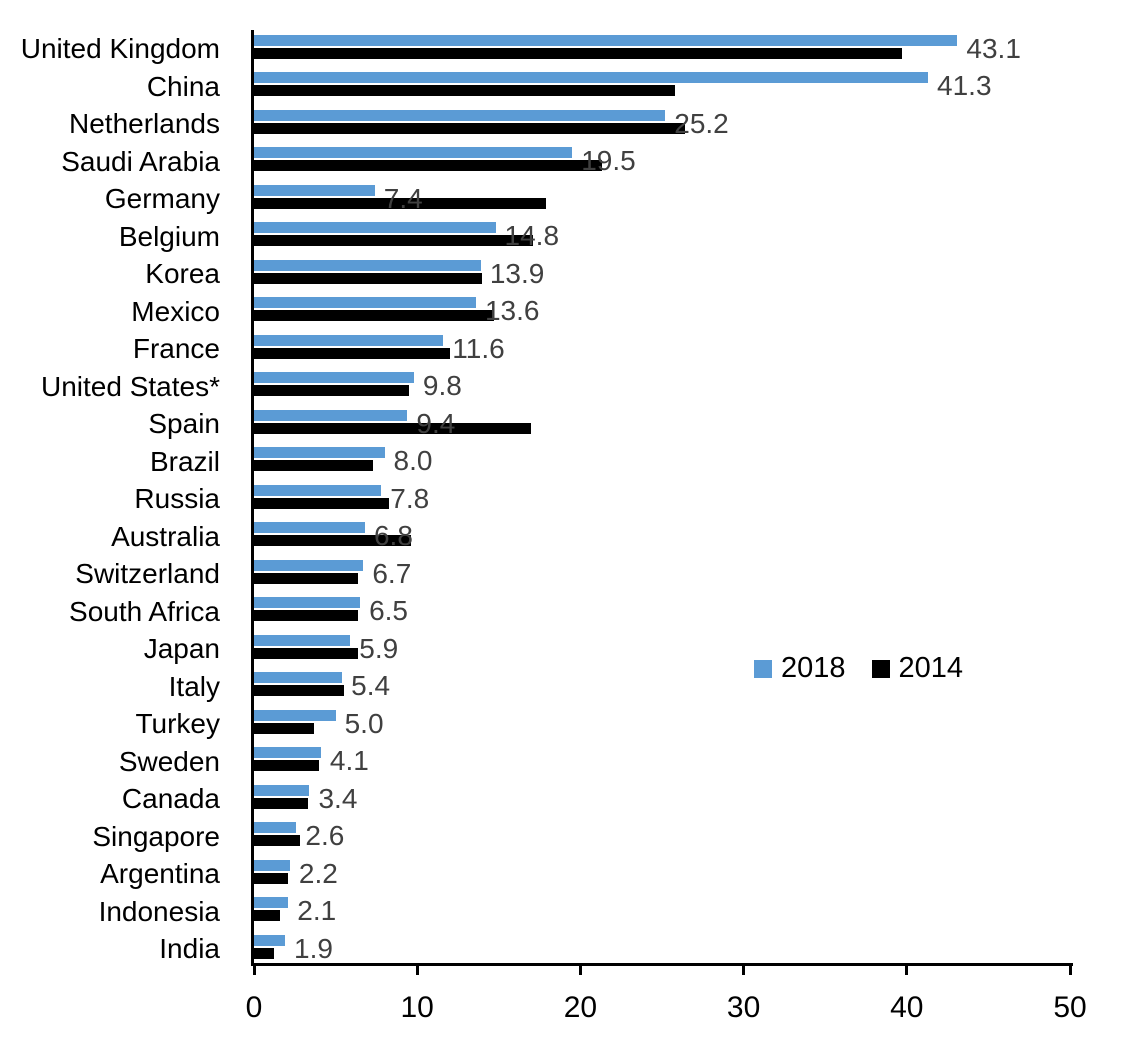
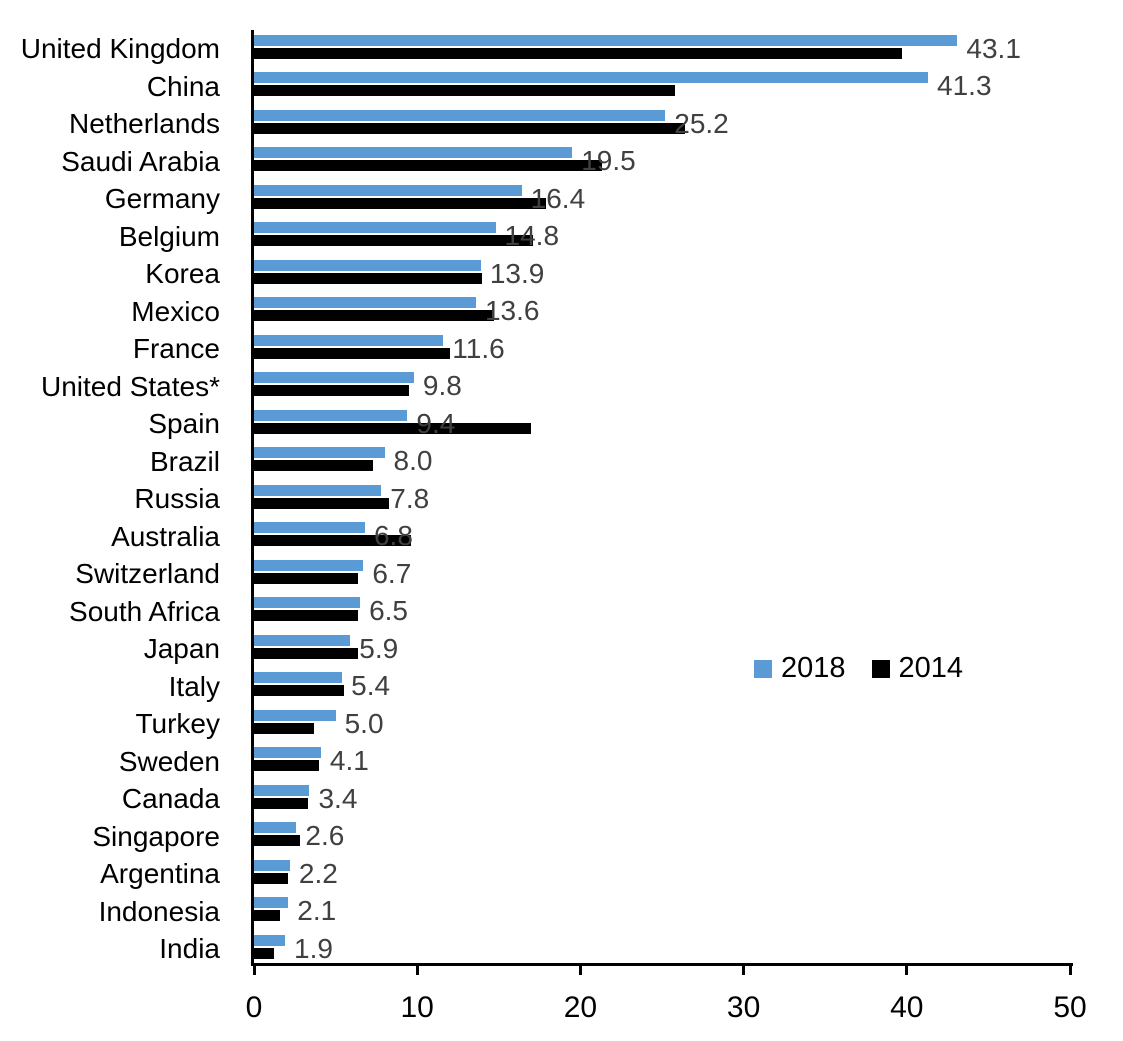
2018/Germany: 7.4 -> 16.4
